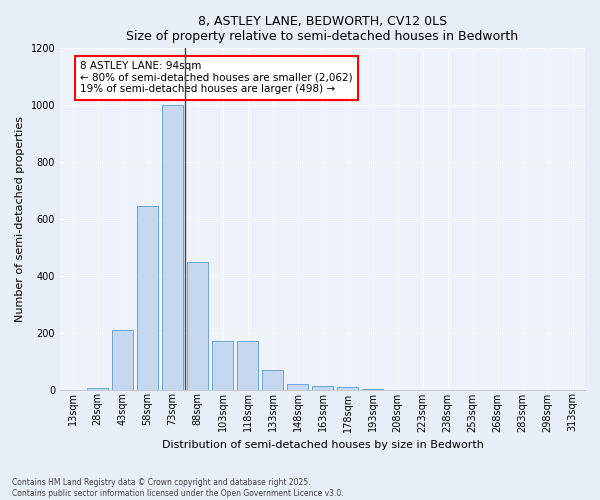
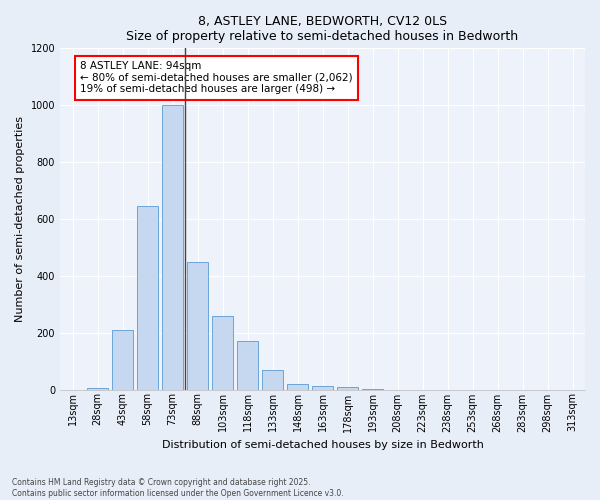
103sqm: 170 -> 260
